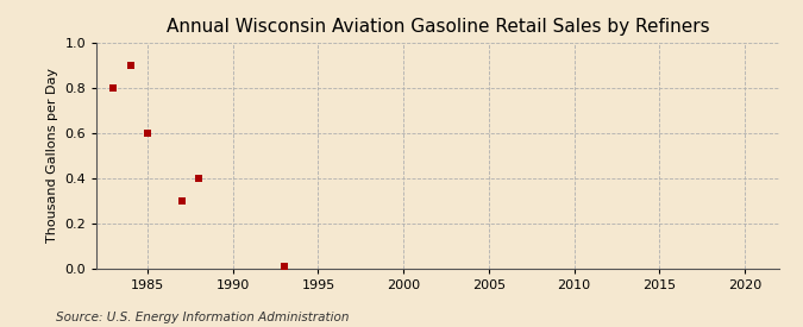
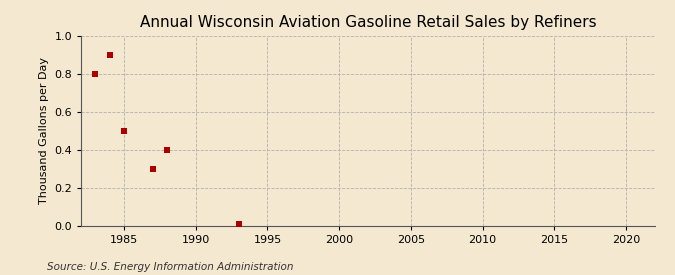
1985: 0.60 -> 0.50
